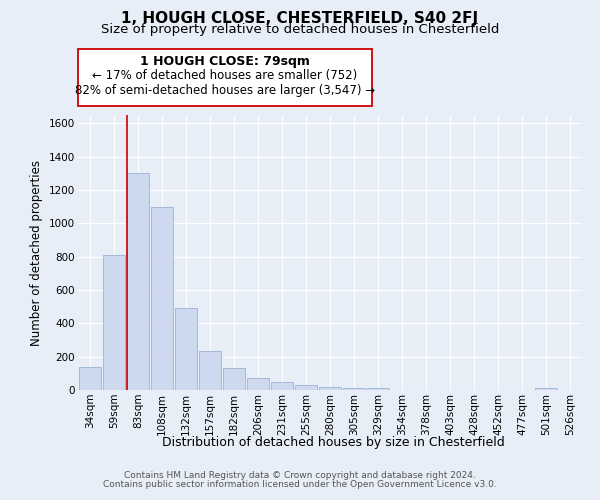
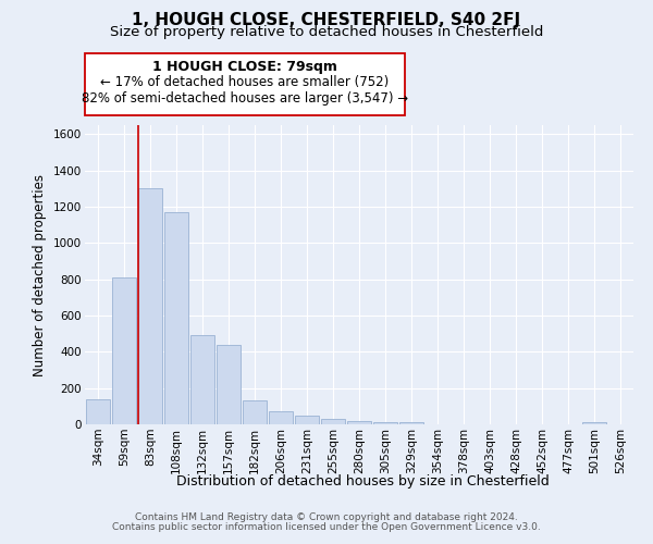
108sqm: 1100 -> 1170
157sqm: 240 -> 440
